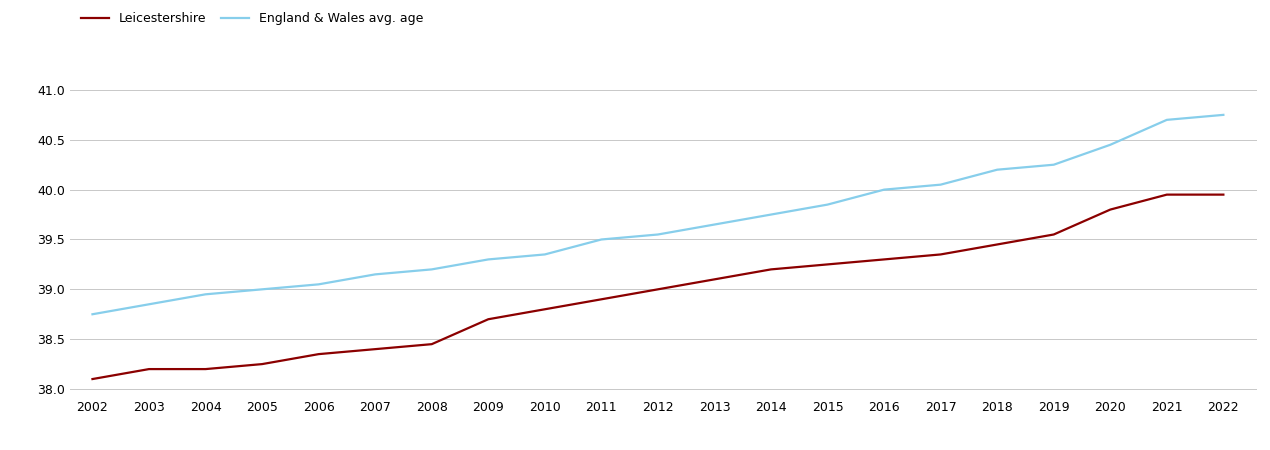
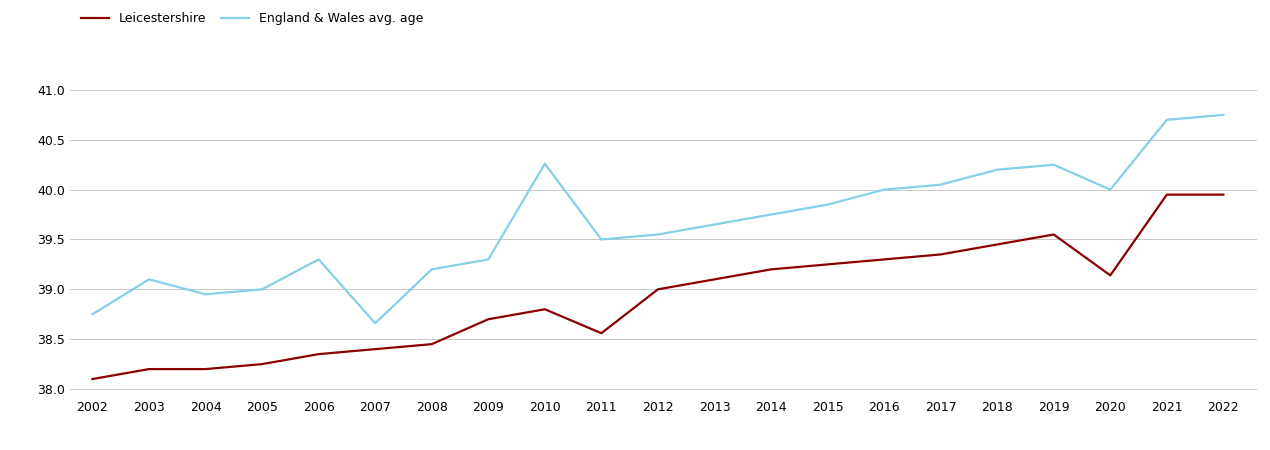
England & Wales avg. age/2003: 38.85 -> 39.10
England & Wales avg. age/2006: 39.05 -> 39.30
England & Wales avg. age/2007: 39.15 -> 38.66
England & Wales avg. age/2010: 39.35 -> 40.26
Leicestershire/2011: 38.90 -> 38.56
Leicestershire/2020: 39.80 -> 39.14
England & Wales avg. age/2020: 40.45 -> 40.00
